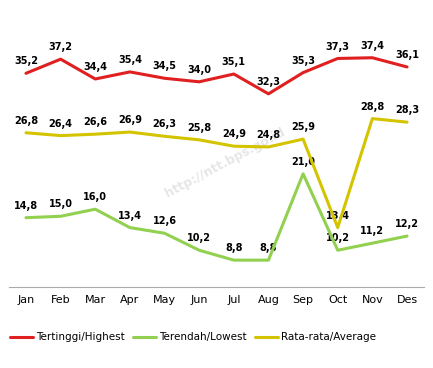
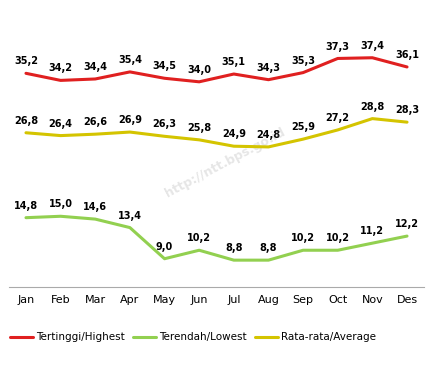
Tertinggi/Highest/Feb: 37,2 -> 34,2
Terendah/Lowest/Mar: 16,0 -> 14,6
Terendah/Lowest/May: 12,6 -> 9,0
Tertinggi/Highest/Aug: 32,3 -> 34,3
Terendah/Lowest/Sep: 21,0 -> 10,2
Rata-rata/Average/Oct: 13,4 -> 27,2
